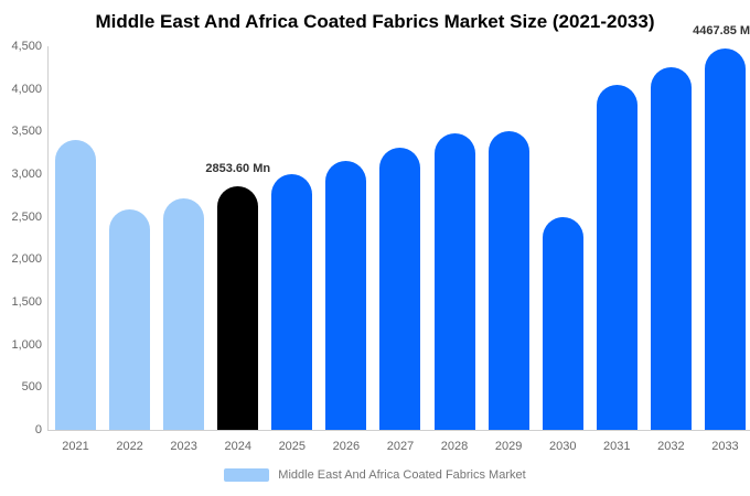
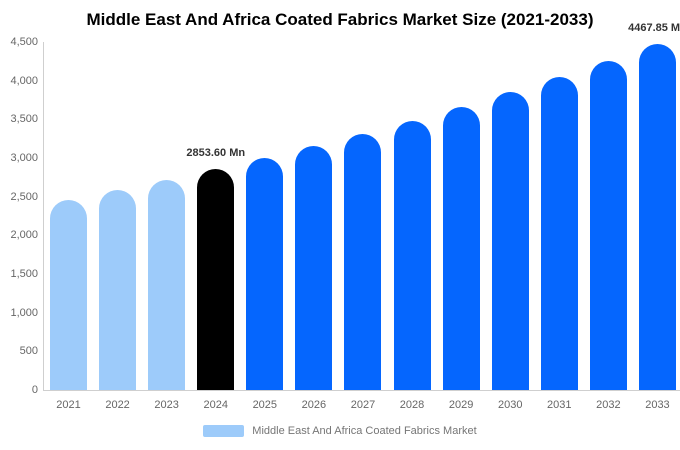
2021: 3400 -> 2500
2029: 3500 -> 3700
2030: 2500 -> 3800
